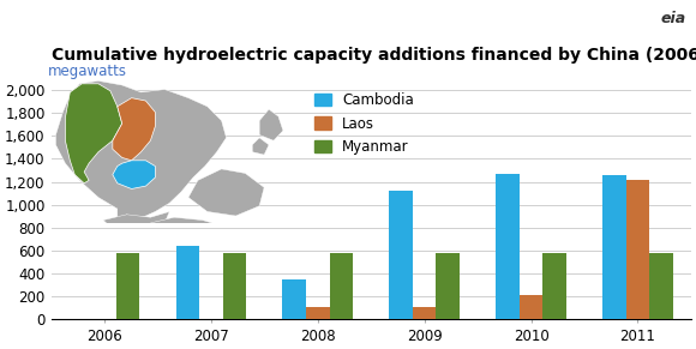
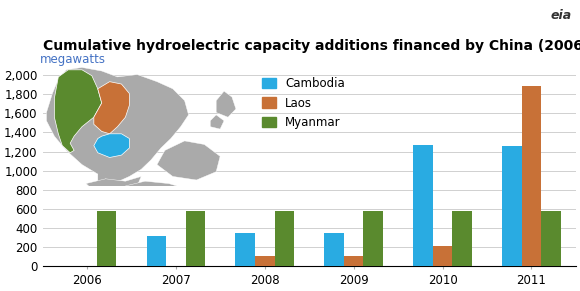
Cambodia/2007: 640 -> 320
Cambodia/2009: 1,120 -> 350
Laos/2011: 1,220 -> 1,890
